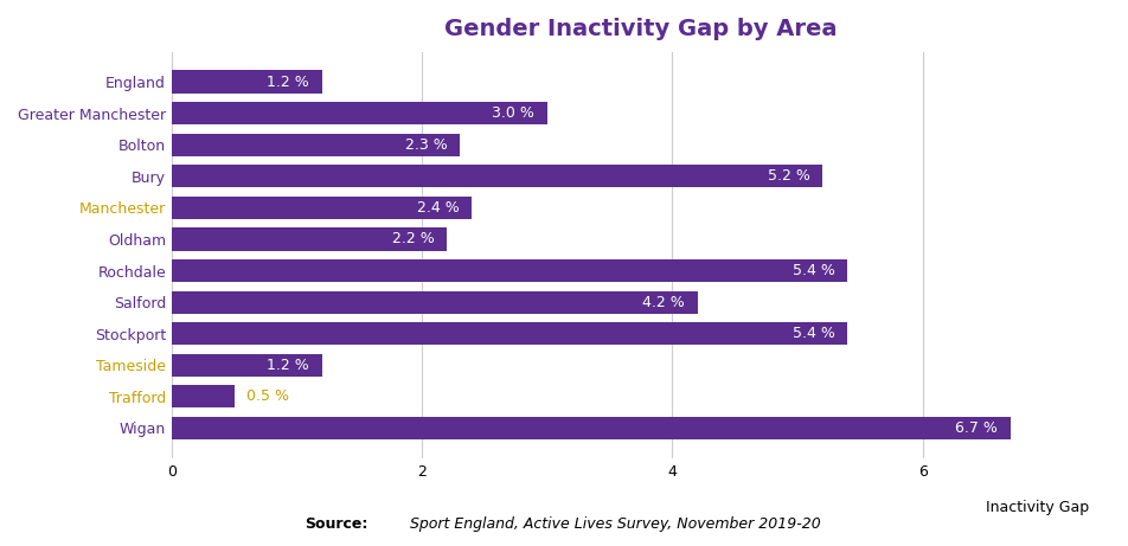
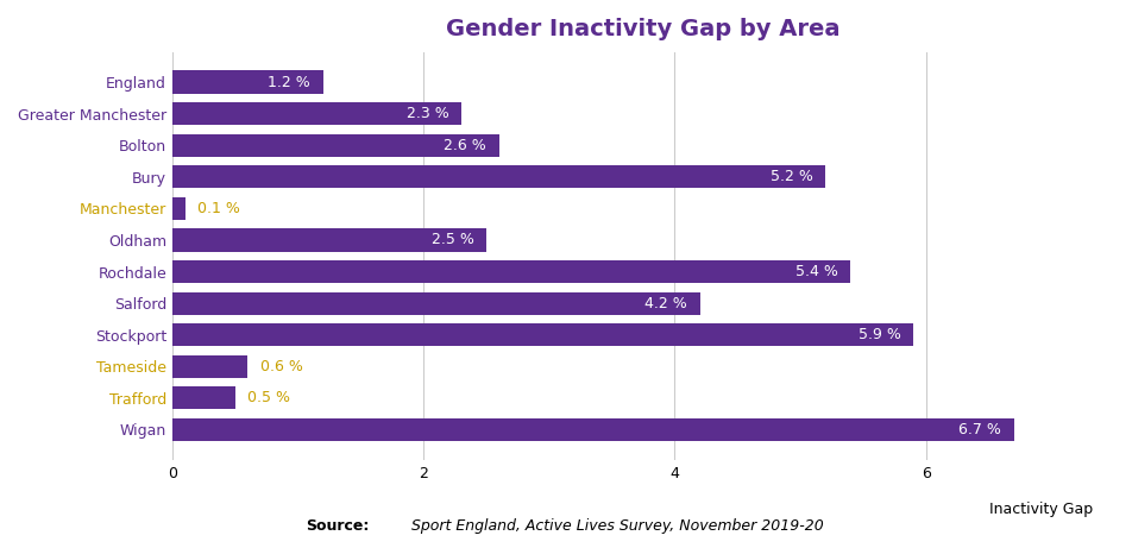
Greater Manchester: 3.0 -> 2.3
Bolton: 2.3 -> 2.6
Manchester: 2.4 -> 0.1
Oldham: 2.2 -> 2.5
Stockport: 5.4 -> 5.9
Tameside: 1.2 -> 0.6
